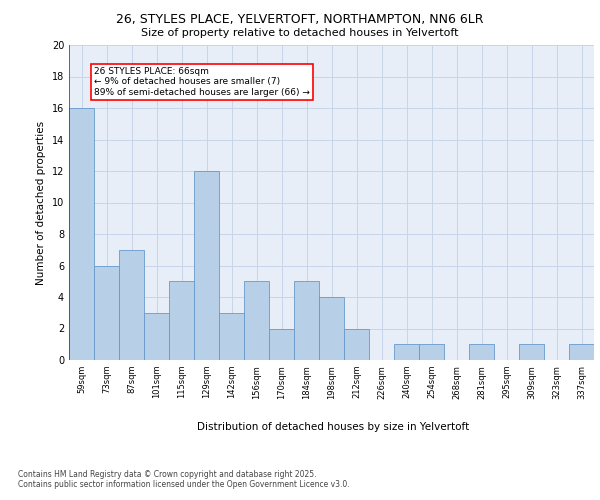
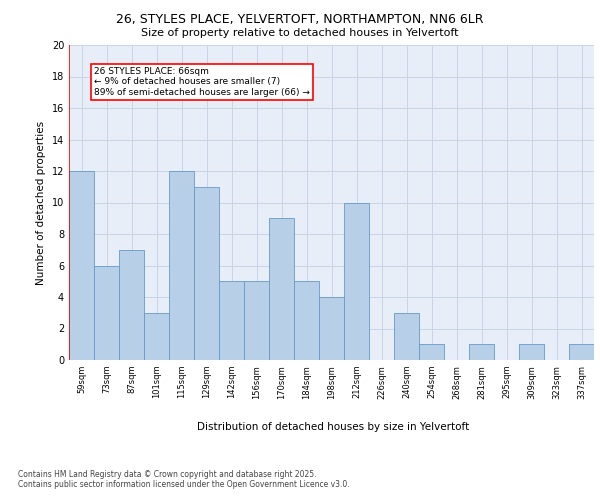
59sqm: 16 -> 12
115sqm: 5 -> 12
129sqm: 12 -> 11
142sqm: 3 -> 5
170sqm: 2 -> 9
212sqm: 2 -> 10
240sqm: 1 -> 3
